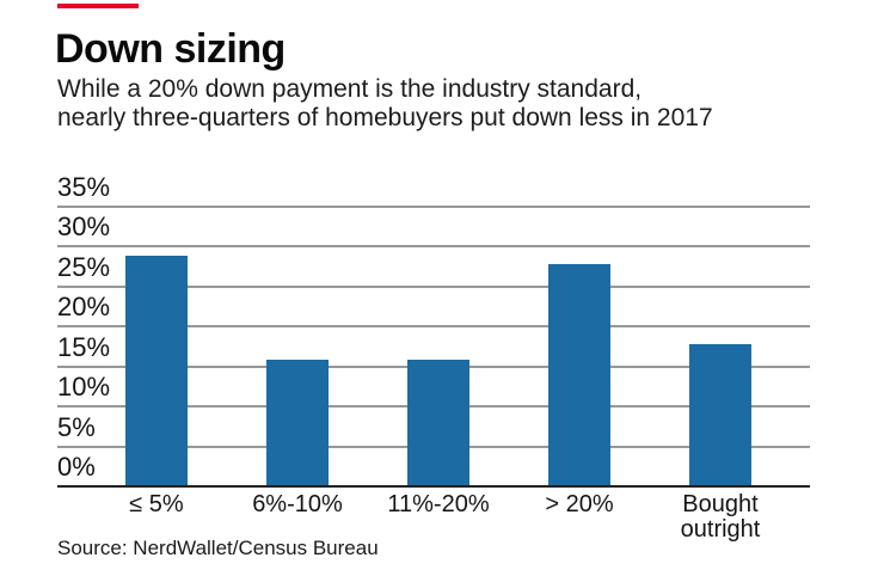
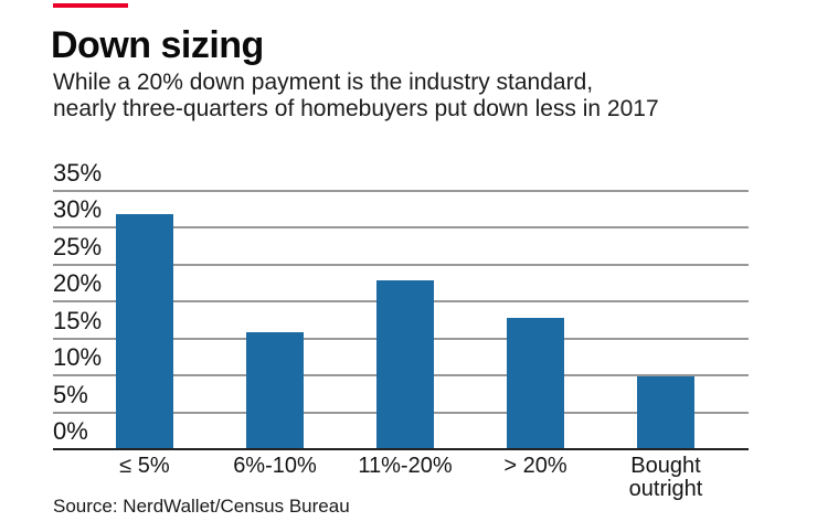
≤ 5%: 29% -> 32%
11%-20%: 16% -> 23%
> 20%: 28% -> 18%
Bought outright: 18% -> 10%
